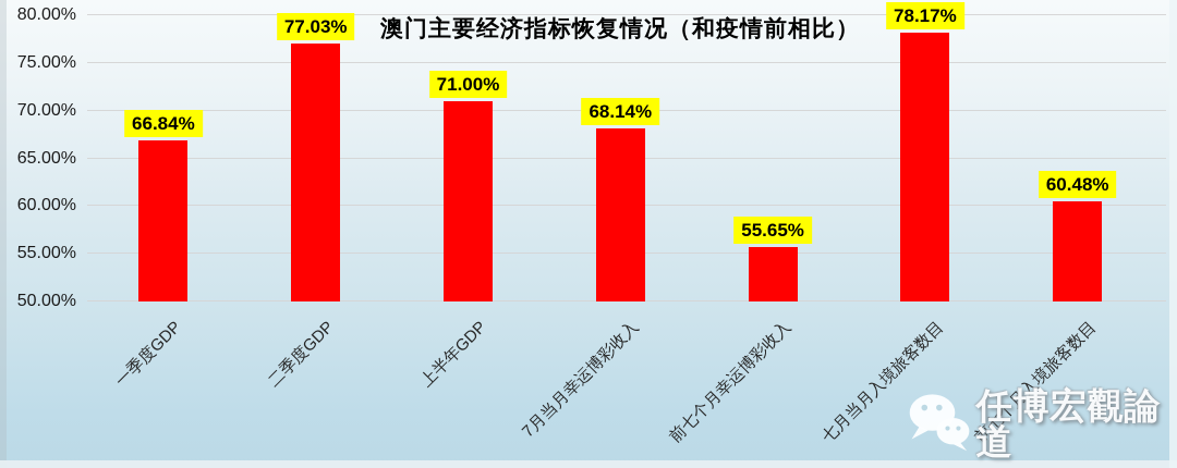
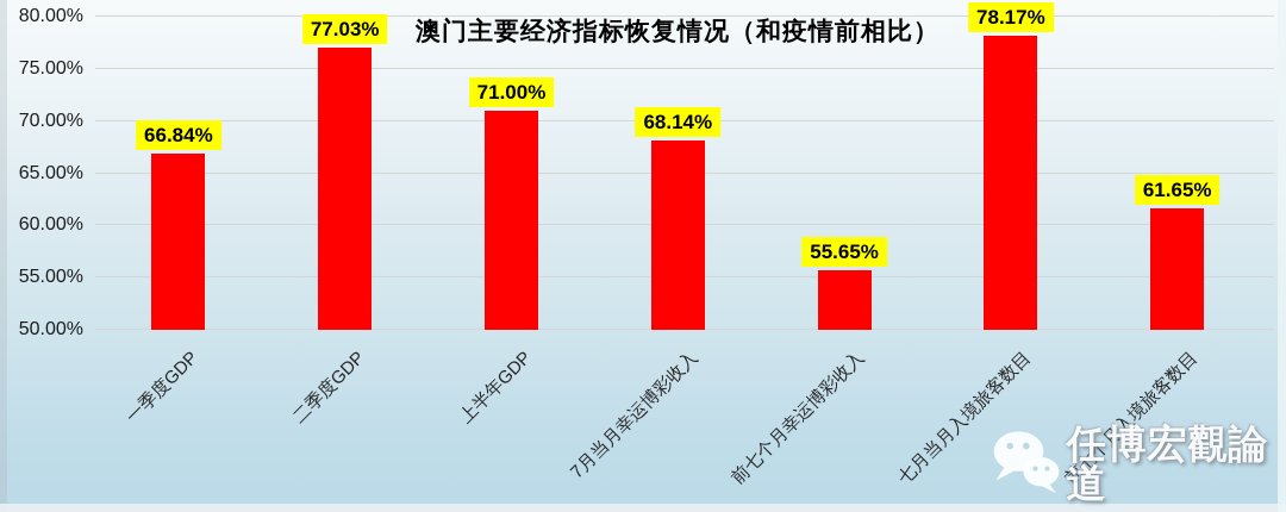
前七个月入境旅客数目: 60.48% -> 61.65%
